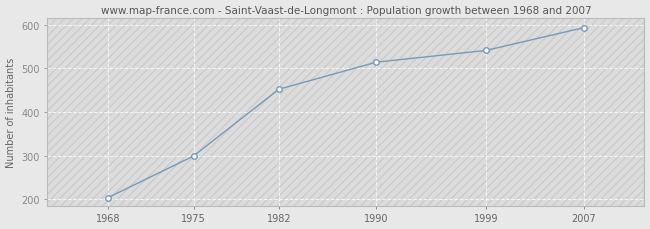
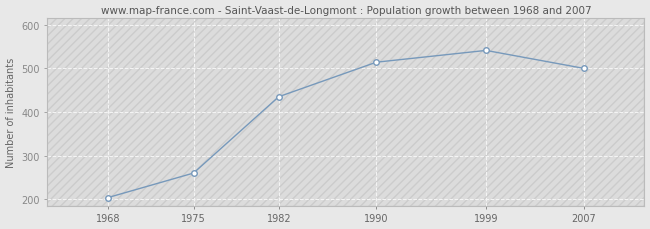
1975: 299 -> 260
1982: 452 -> 435
2007: 593 -> 500
